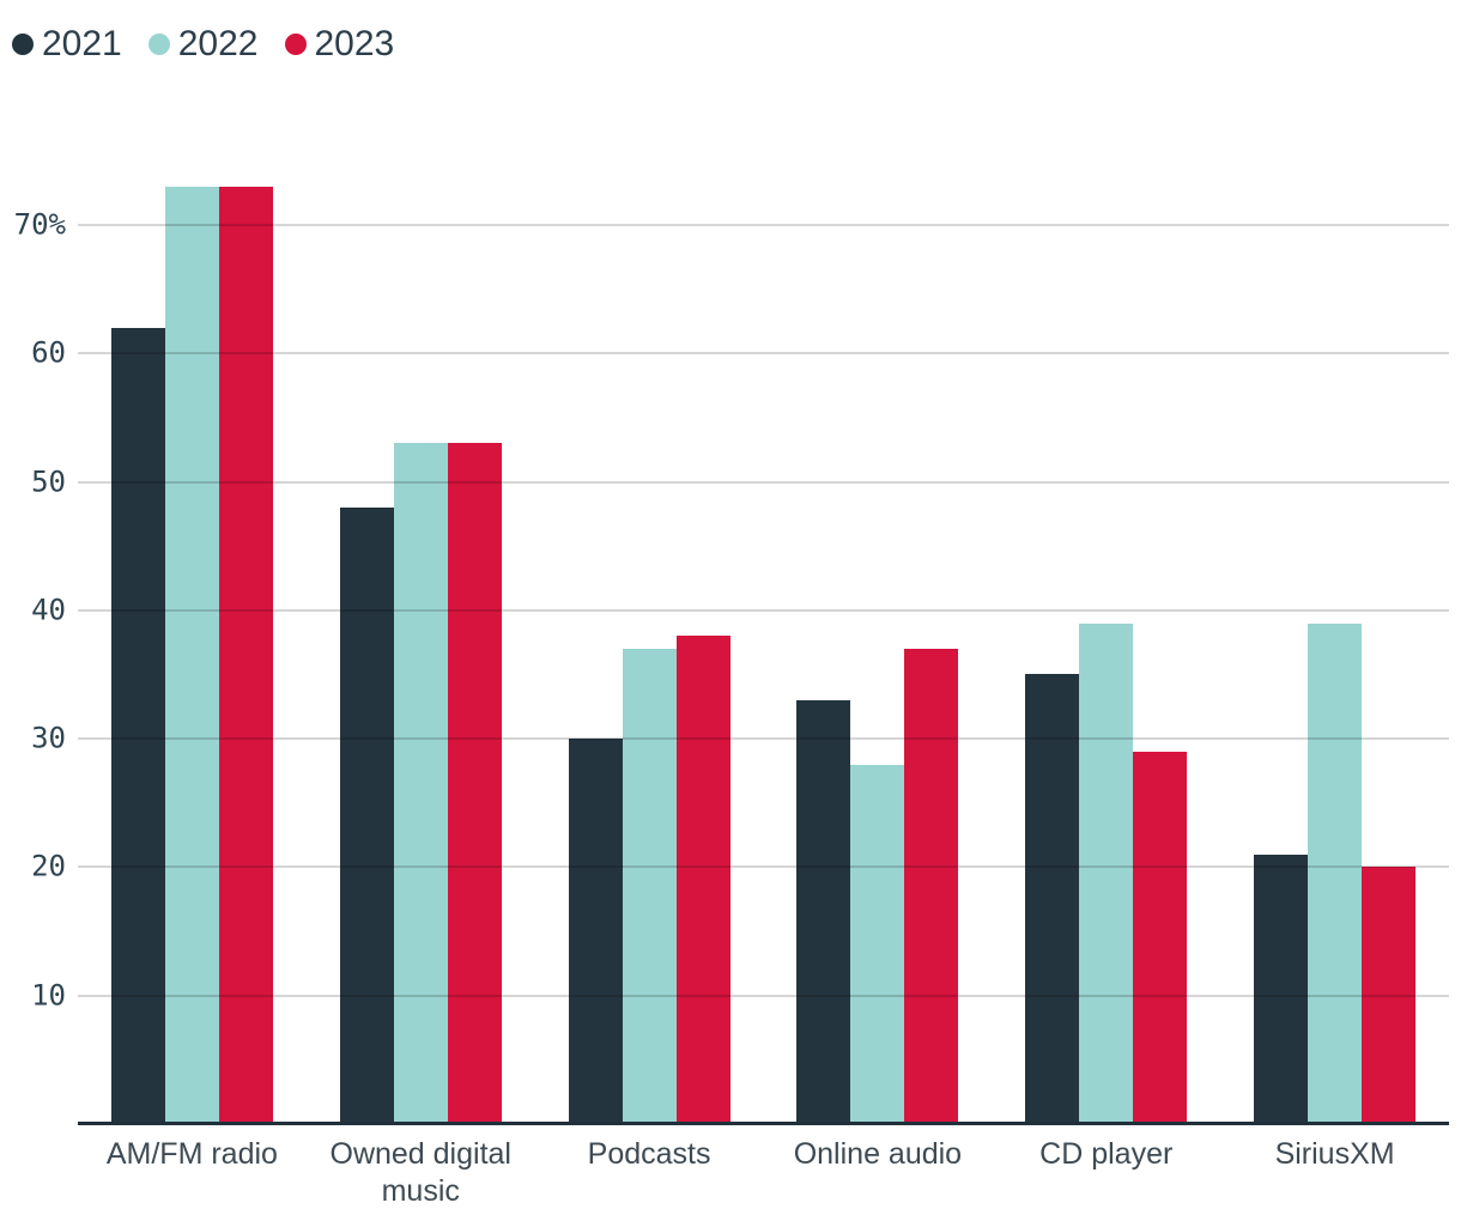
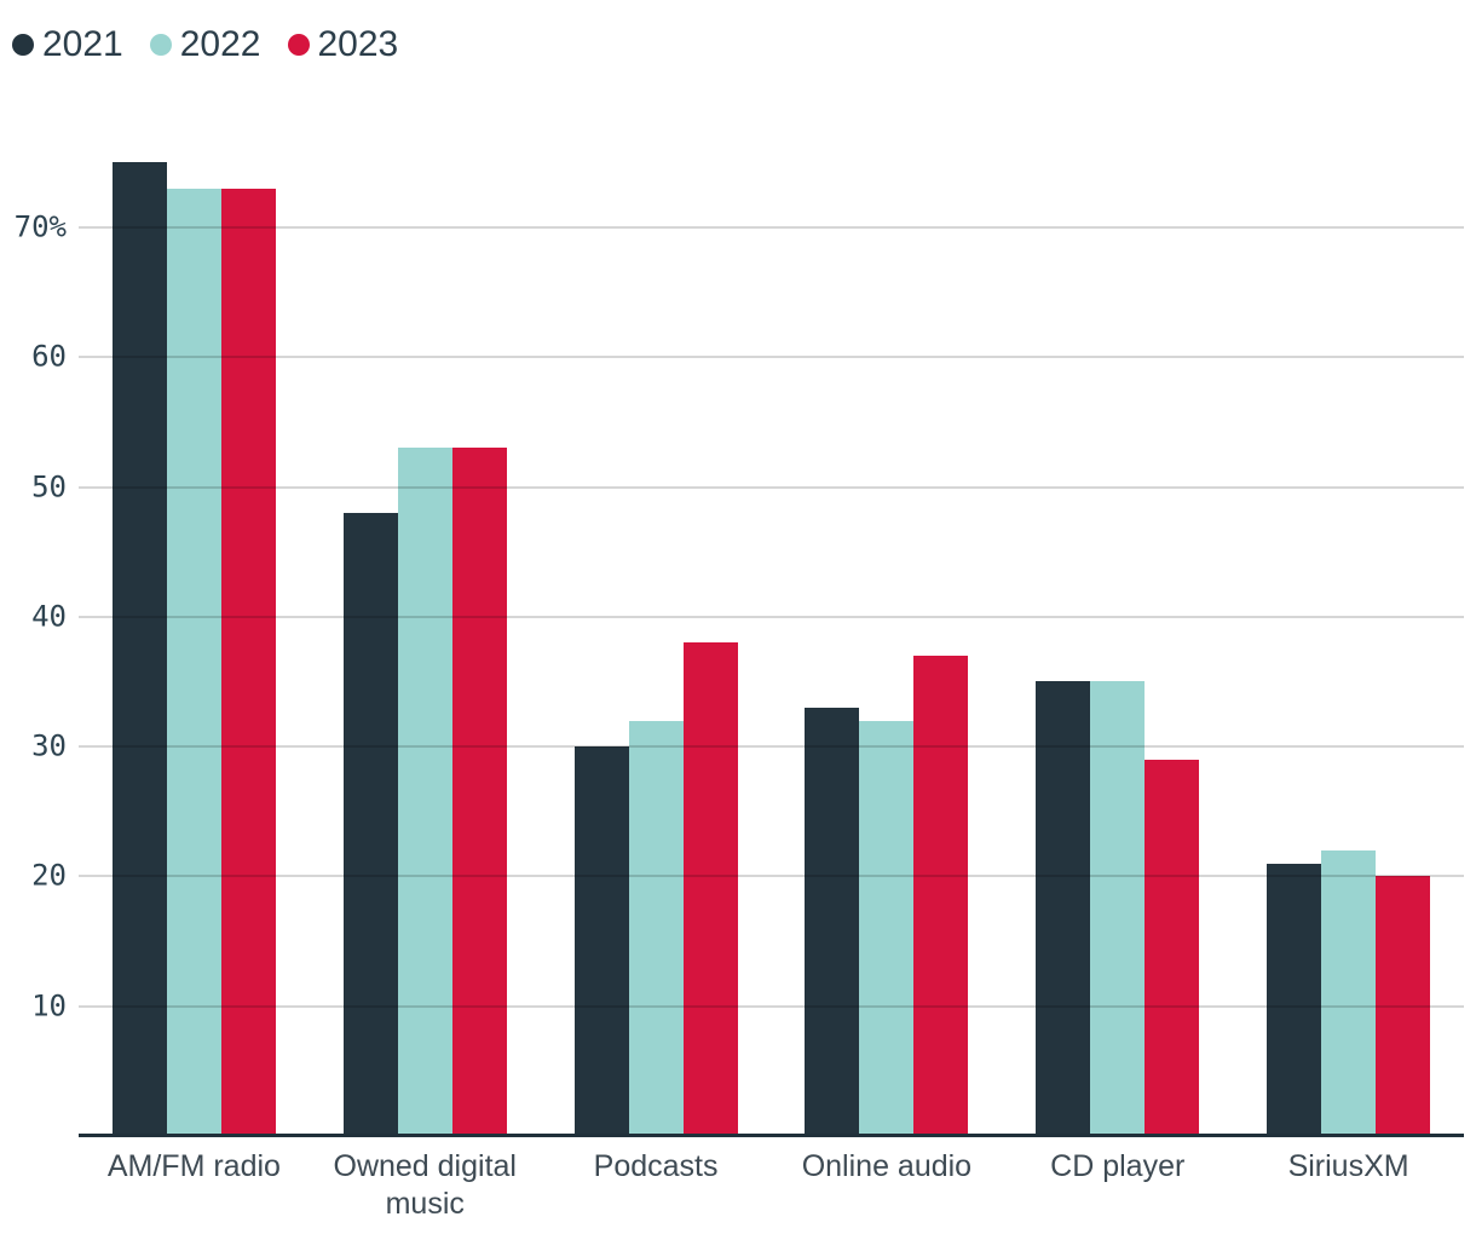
2021/AM/FM radio: 62% -> 75%
2022/Podcasts: 37% -> 32%
2022/Online audio: 28% -> 32%
2022/CD player: 39% -> 35%
2022/SiriusXM: 39% -> 22%
